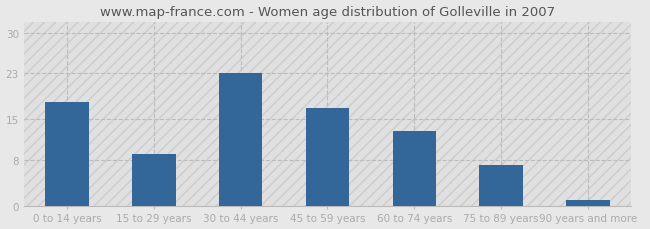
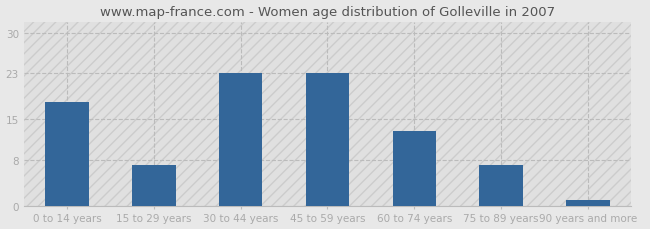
15 to 29 years: 9 -> 7
45 to 59 years: 17 -> 23
